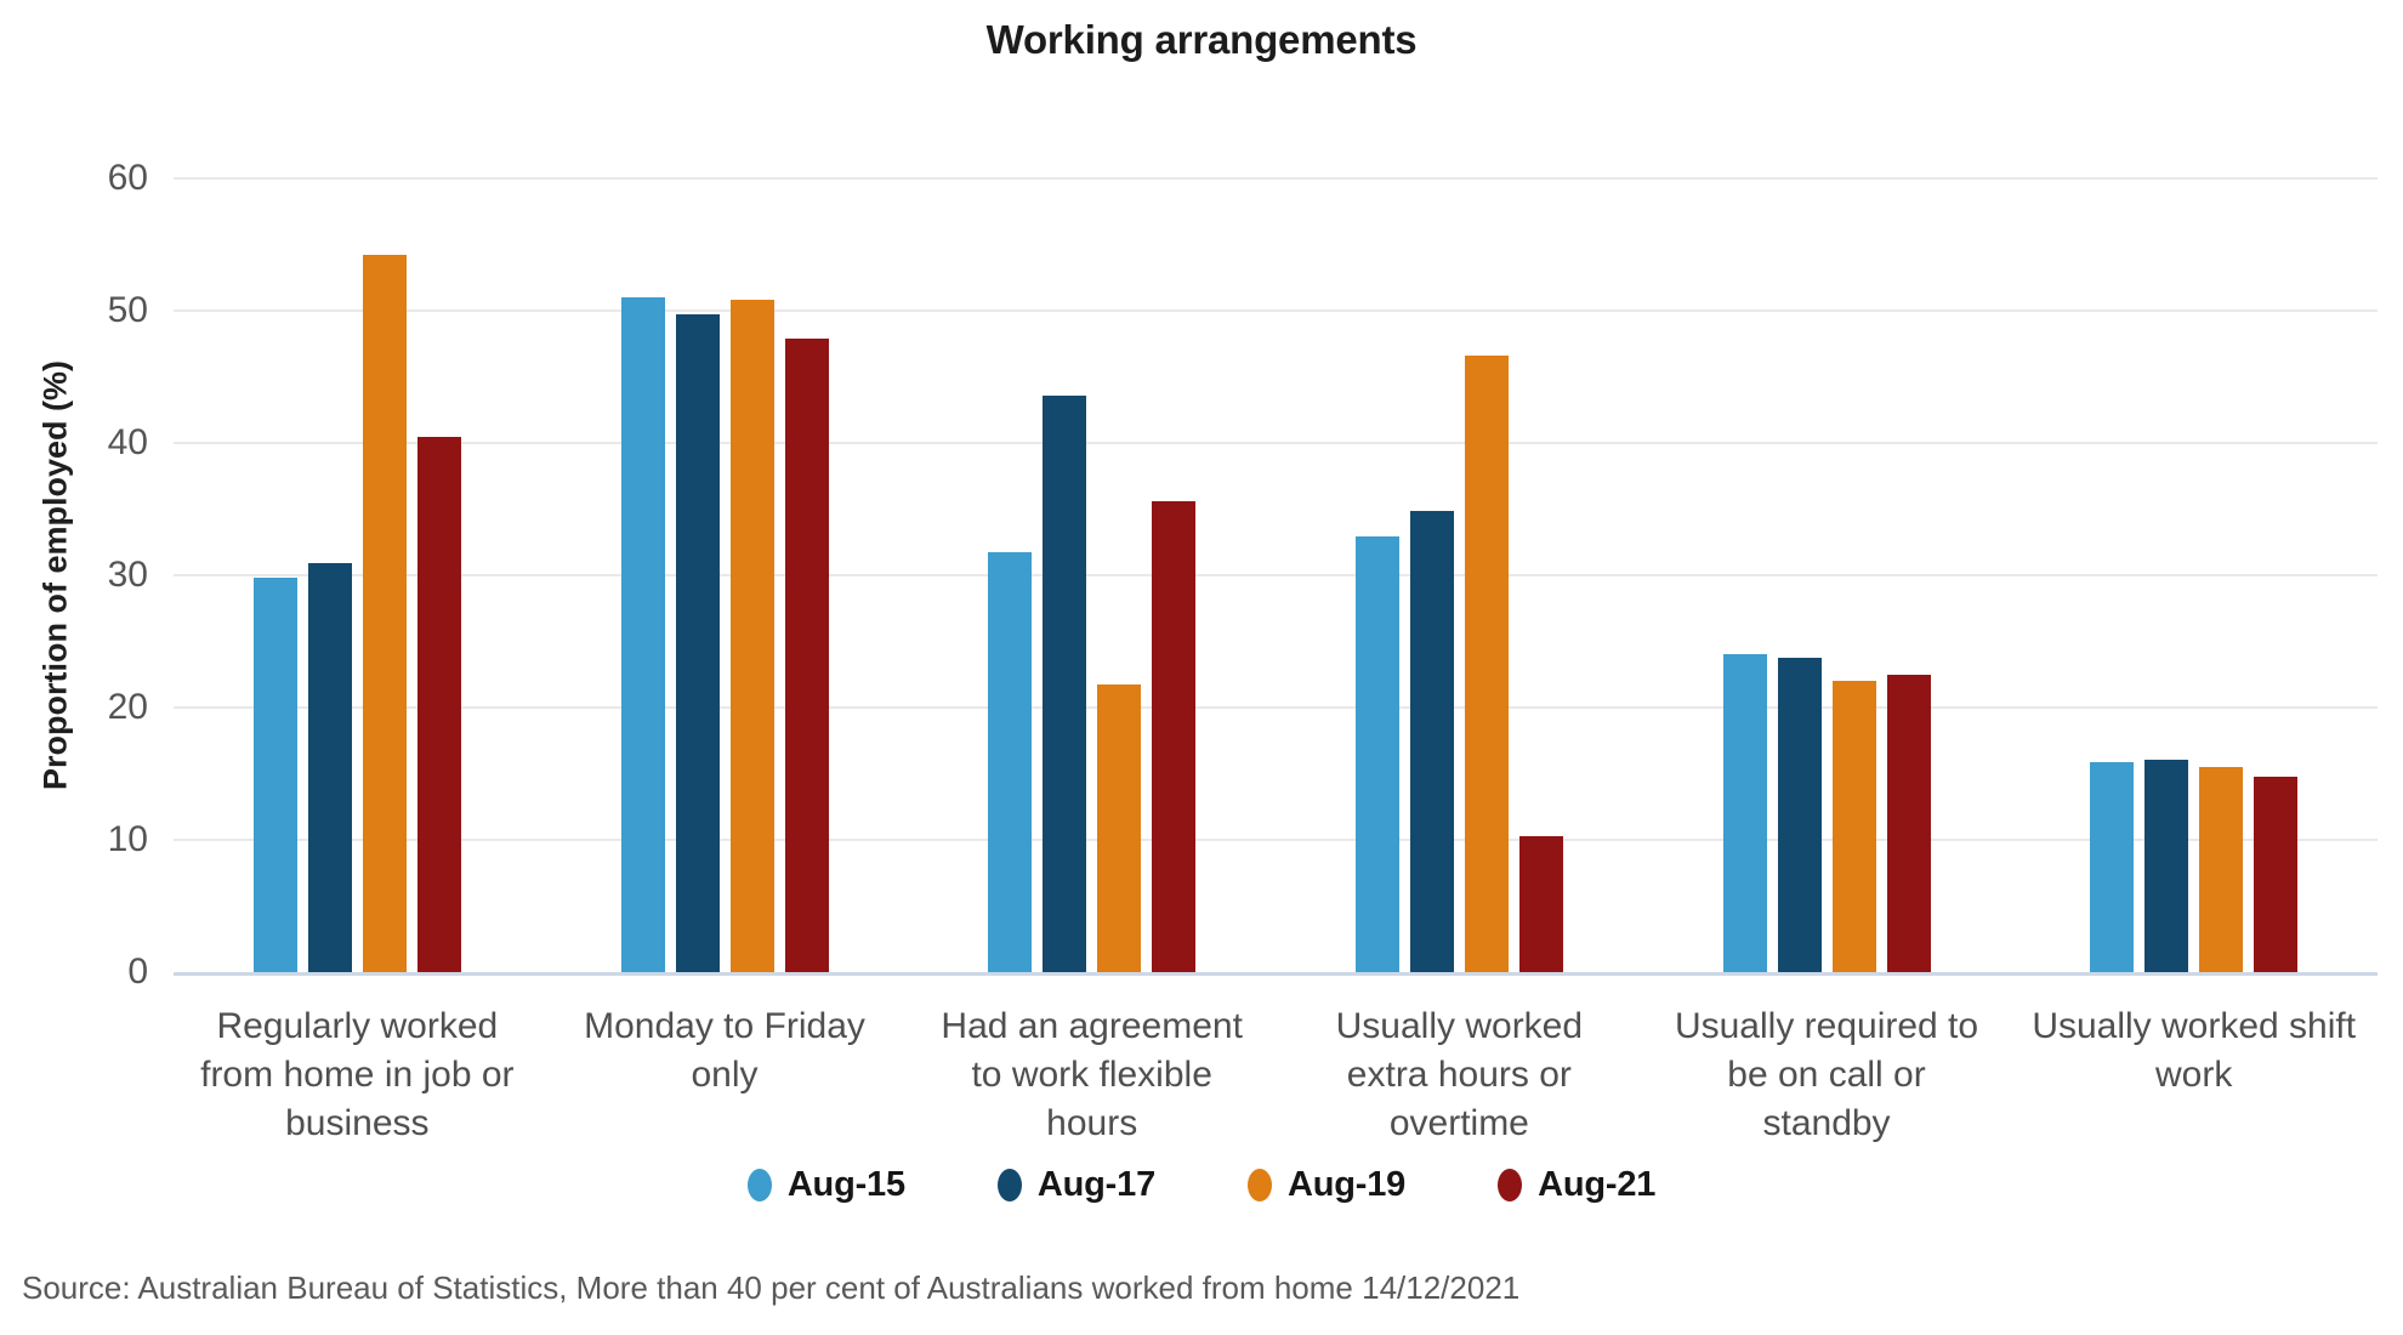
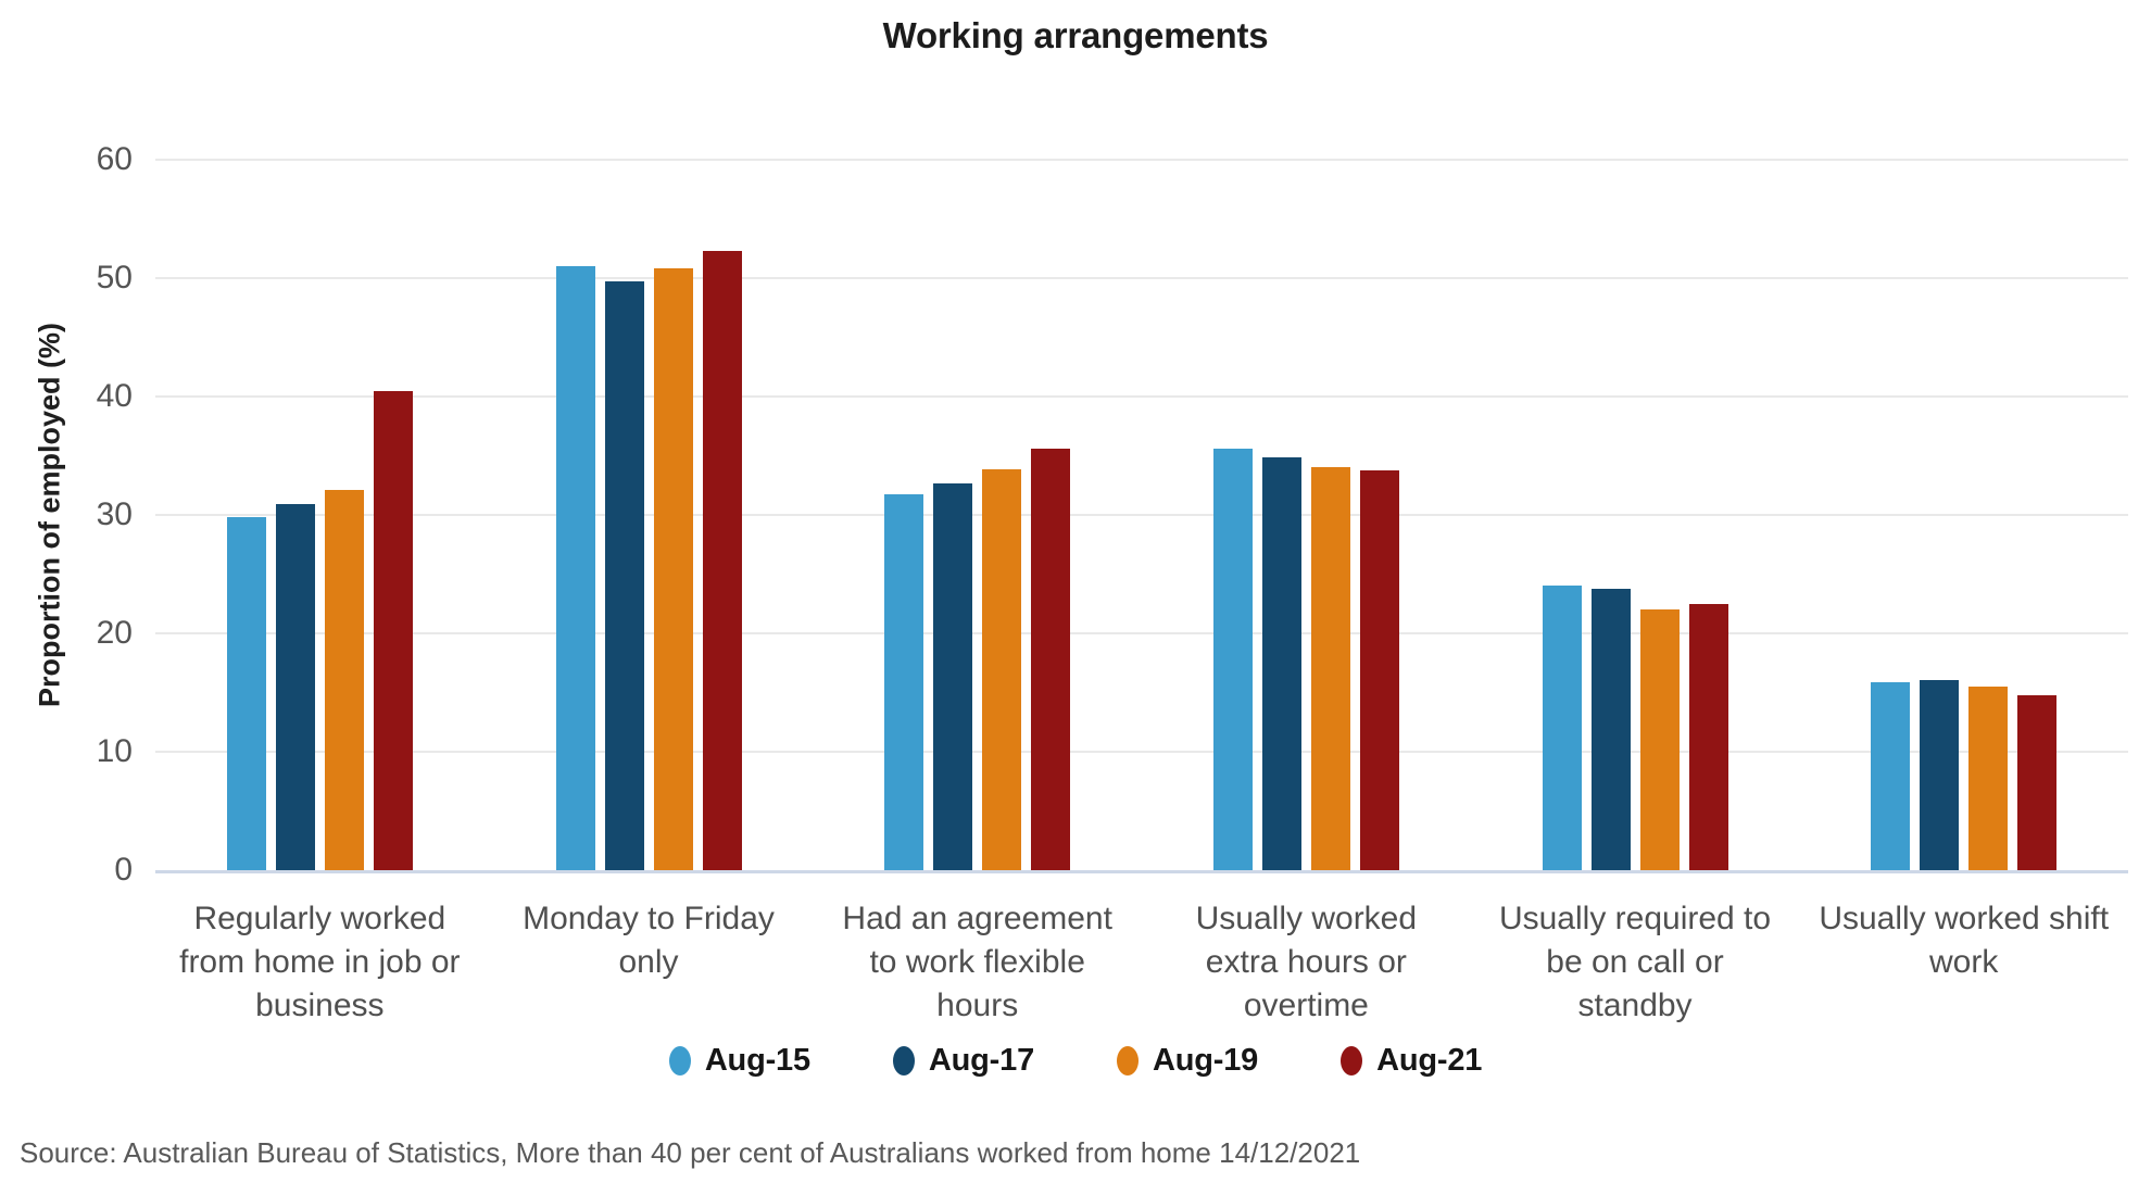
Aug-19/Regularly worked from home in job or business: 54.2 -> 32.1
Aug-21/Monday to Friday only: 47.9 -> 52.3
Aug-17/Had an agreement to work flexible hours: 43.6 -> 32.7
Aug-19/Had an agreement to work flexible hours: 21.7 -> 33.9
Aug-15/Usually worked extra hours or overtime: 32.9 -> 35.6
Aug-19/Usually worked extra hours or overtime: 46.6 -> 34.0
Aug-21/Usually worked extra hours or overtime: 10.3 -> 33.8
